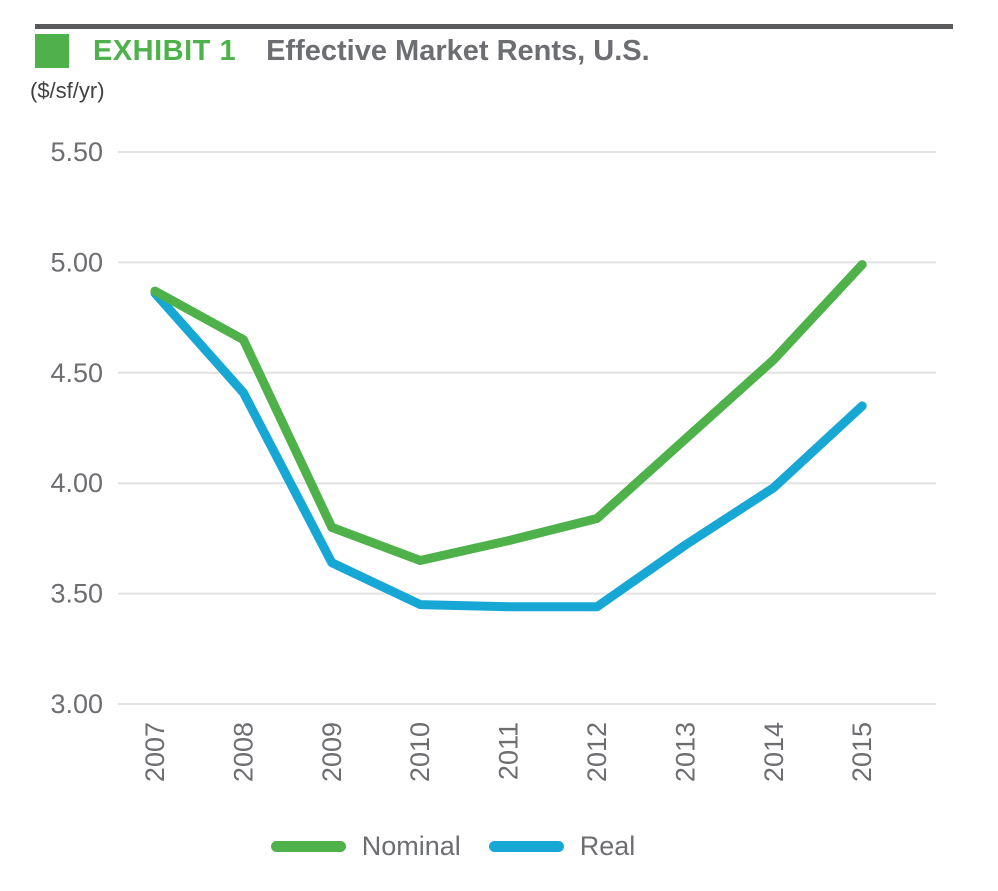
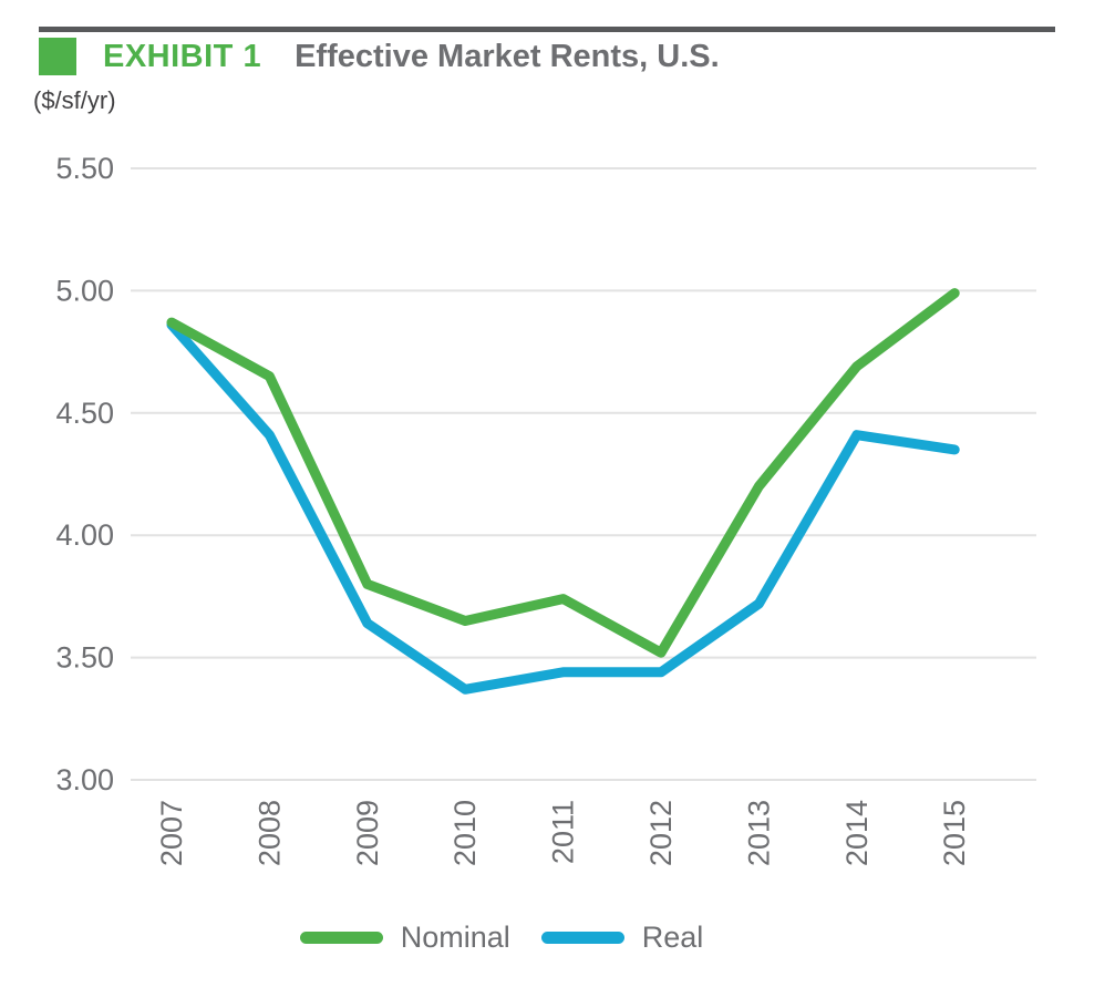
Real/2010: 3.45 -> 3.37
Nominal/2012: 3.84 -> 3.52
Nominal/2014: 4.56 -> 4.69
Real/2014: 3.98 -> 4.41
